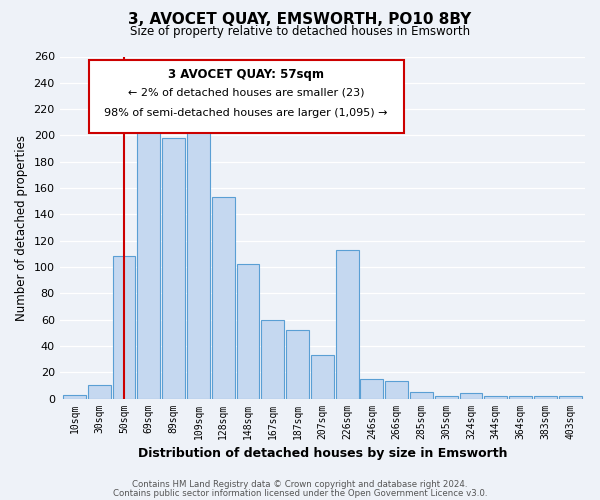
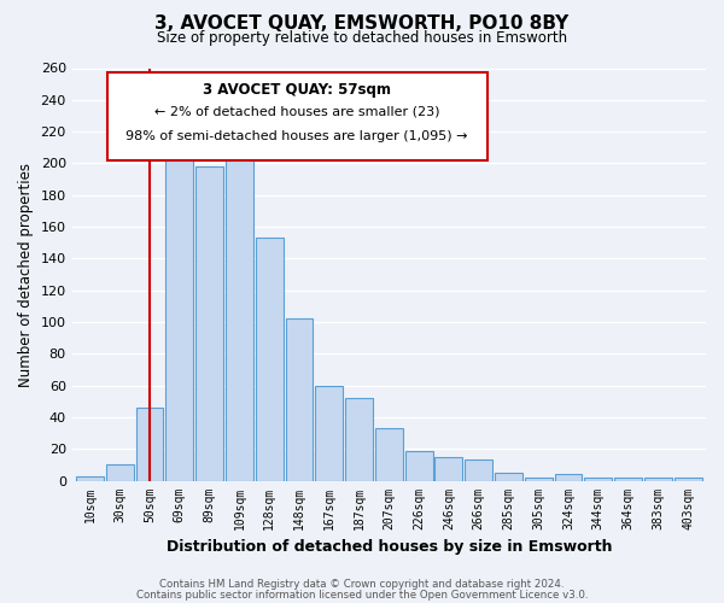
50sqm: 108 -> 46
226sqm: 113 -> 19
